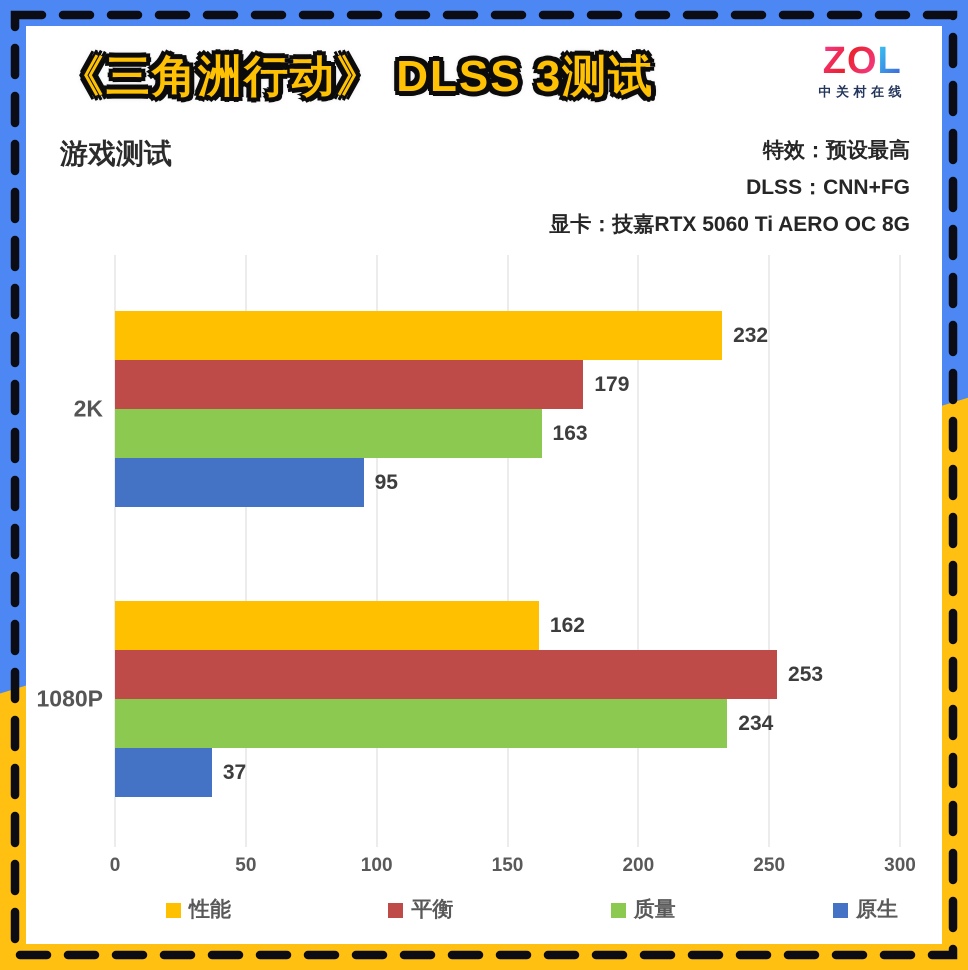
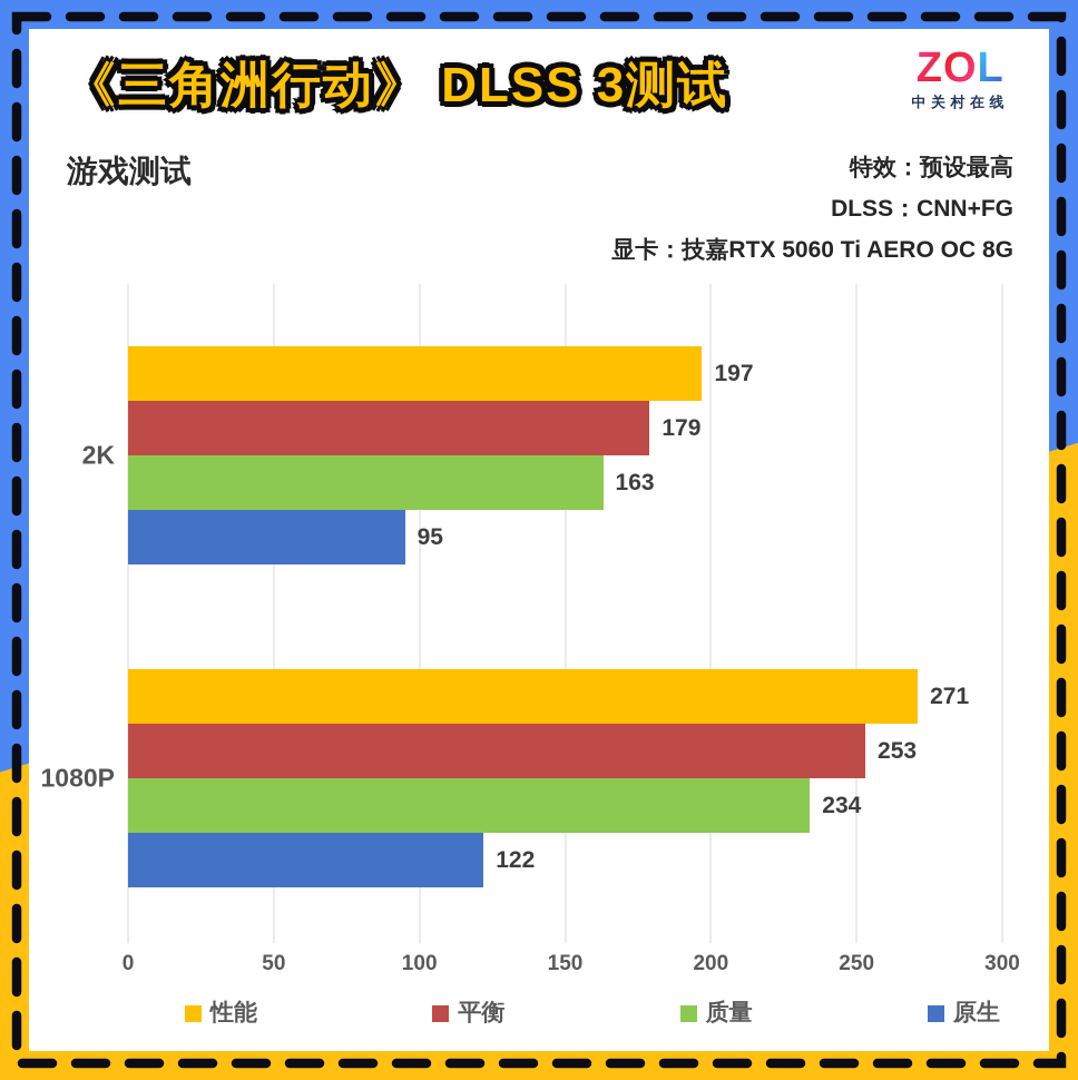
性能/2K: 232 -> 197
性能/1080P: 162 -> 271
原生/1080P: 37 -> 122
